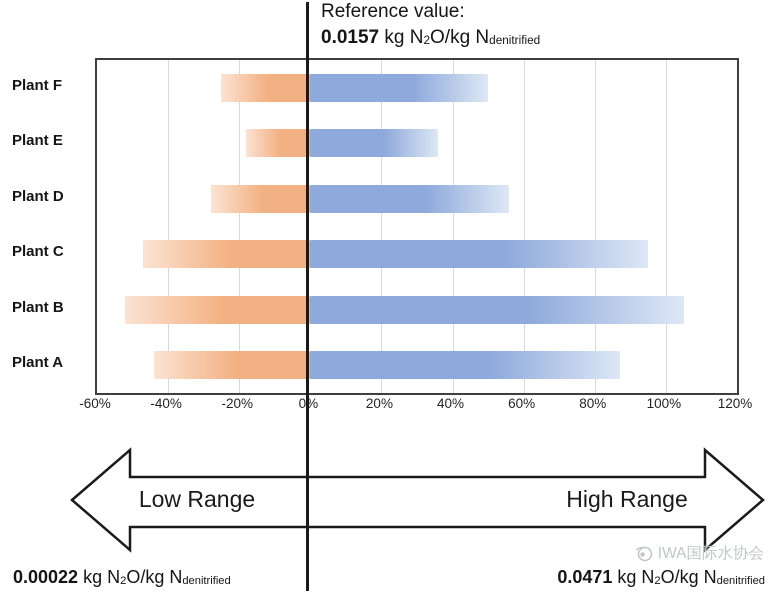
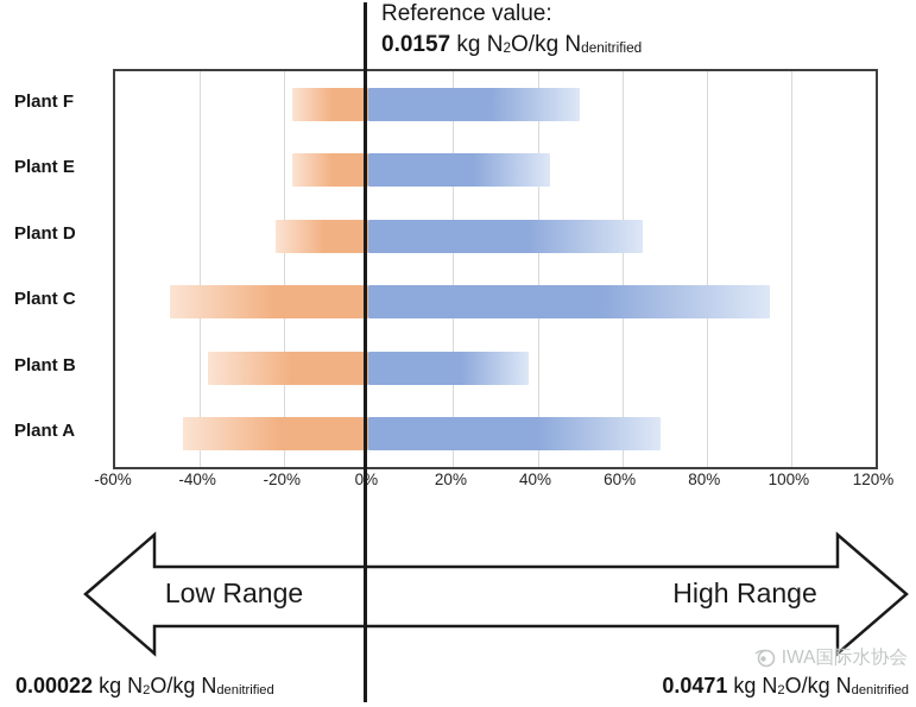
Low Range/Plant F: -25% -> -18%
High Range/Plant E: 36% -> 43%
Low Range/Plant D: -28% -> -22%
High Range/Plant D: 56% -> 65%
Low Range/Plant B: -52% -> -38%
High Range/Plant B: 105% -> 38%
High Range/Plant A: 87% -> 69%
